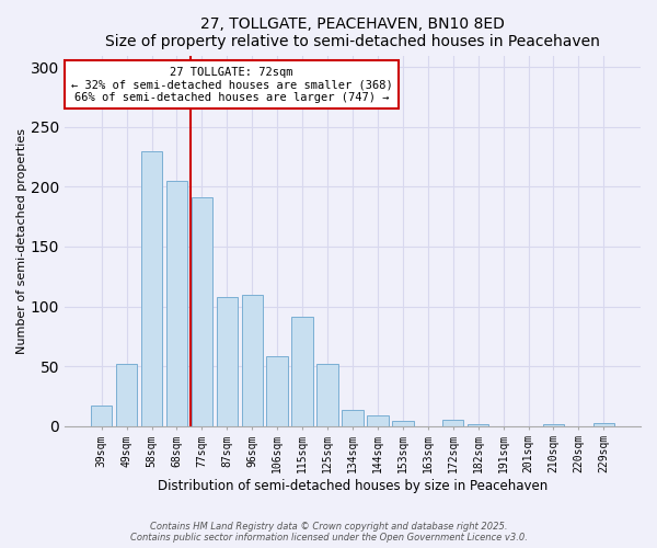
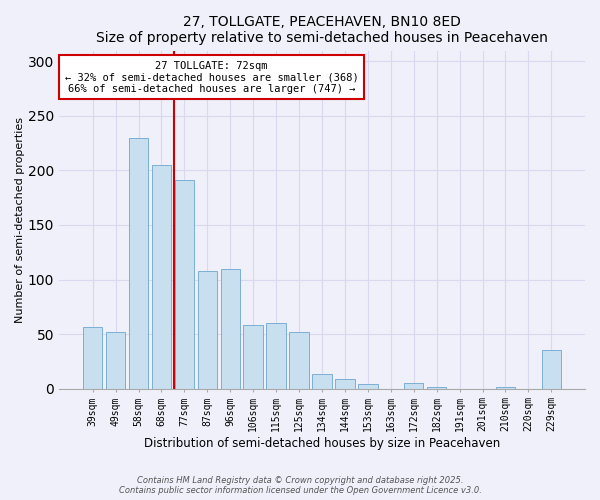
39sqm: 17 -> 56
115sqm: 91 -> 60
229sqm: 2 -> 35
